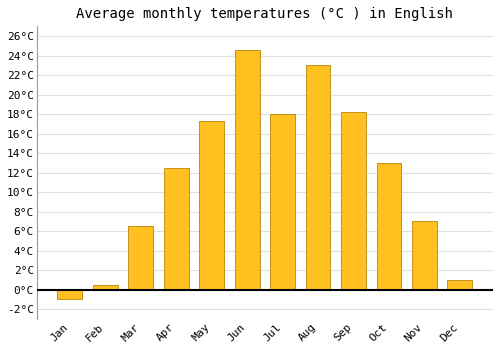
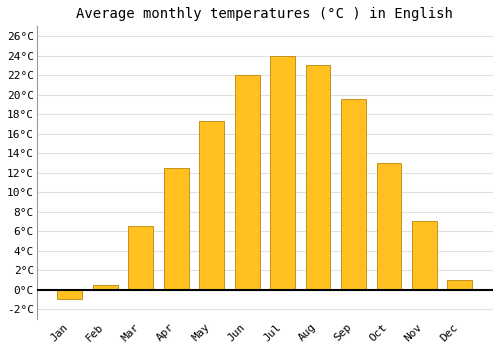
Jun: 24.6°C -> 22.0°C
Jul: 18.0°C -> 24.0°C
Sep: 18.2°C -> 19.5°C
